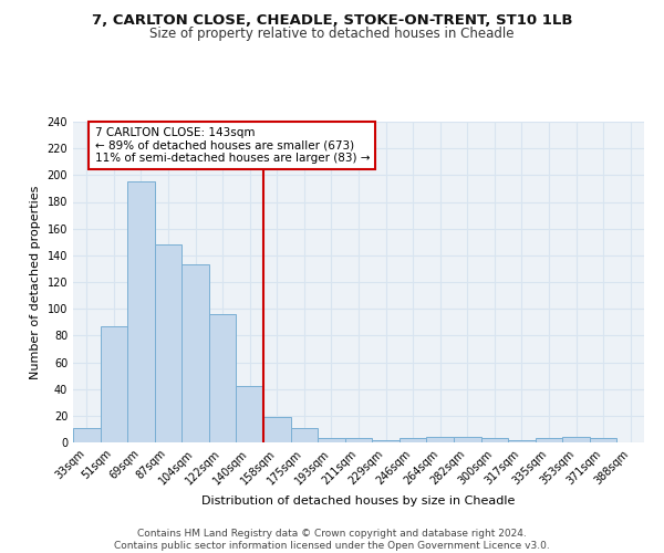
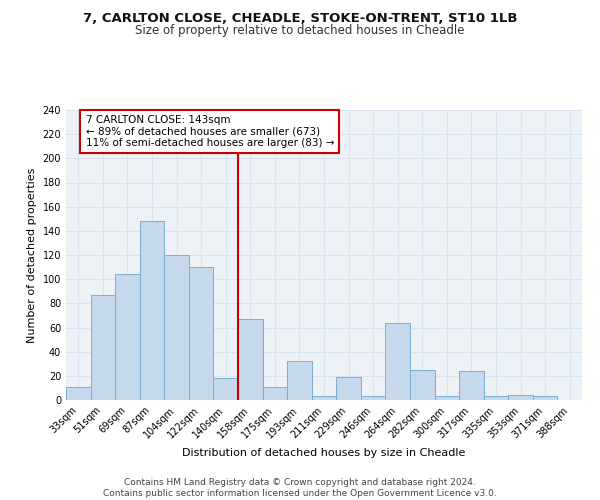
69sqm: 195 -> 104
104sqm: 133 -> 120
122sqm: 96 -> 110
140sqm: 42 -> 18
158sqm: 19 -> 67
193sqm: 3 -> 32
229sqm: 2 -> 19
264sqm: 4 -> 64
282sqm: 4 -> 25
317sqm: 2 -> 24
